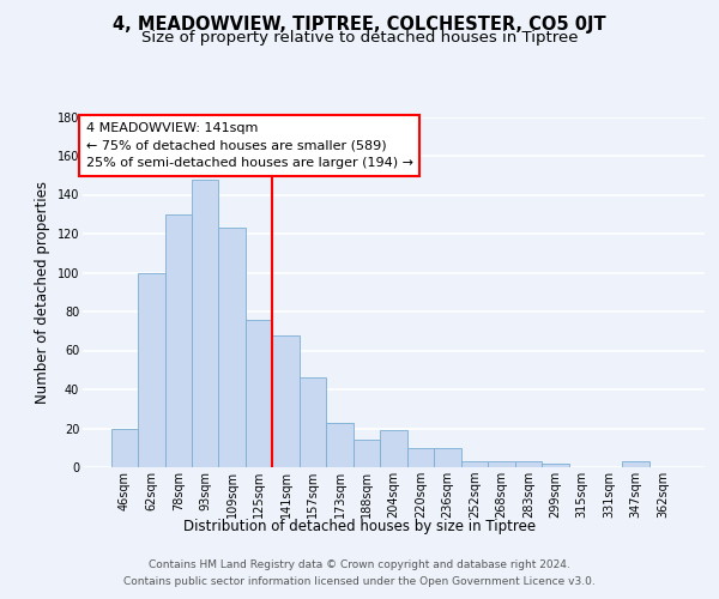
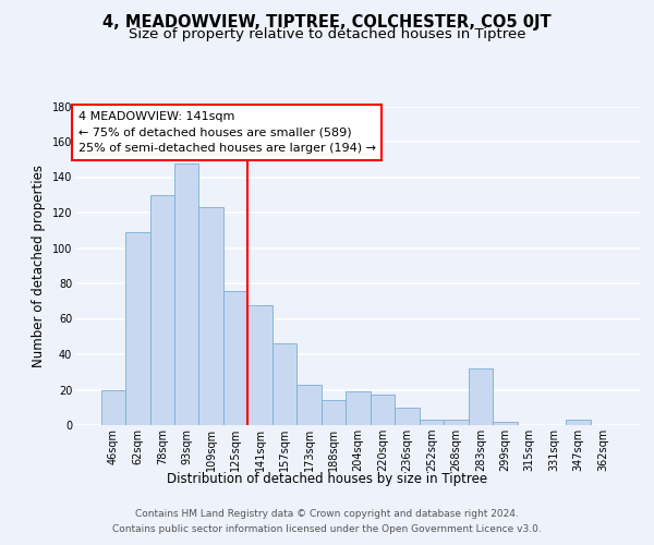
62sqm: 100 -> 109
220sqm: 10 -> 17
283sqm: 3 -> 32
